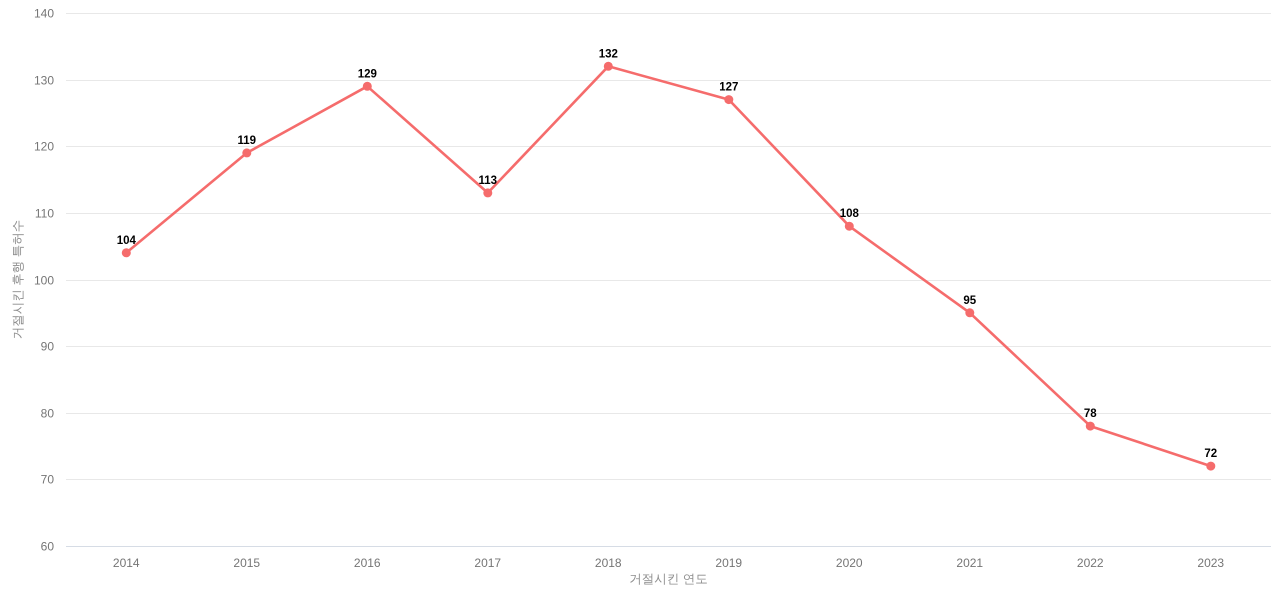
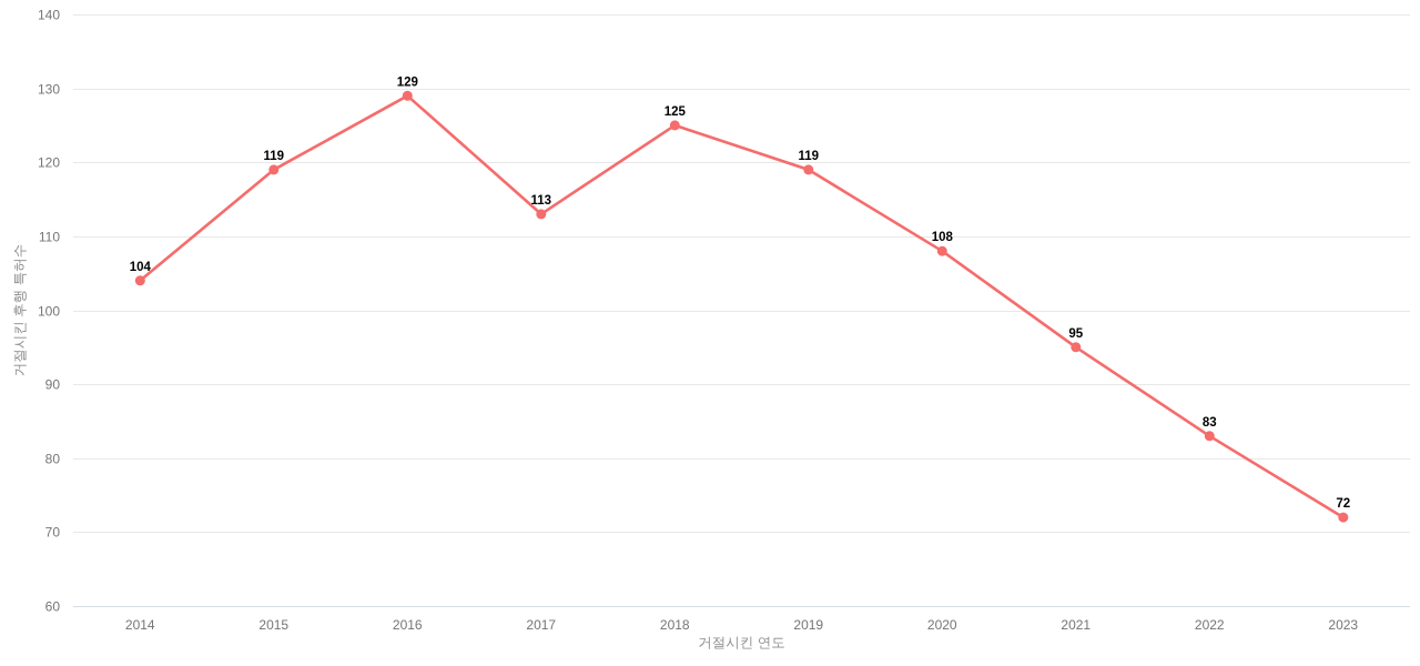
2018: 132 -> 125
2019: 127 -> 119
2022: 78 -> 83
